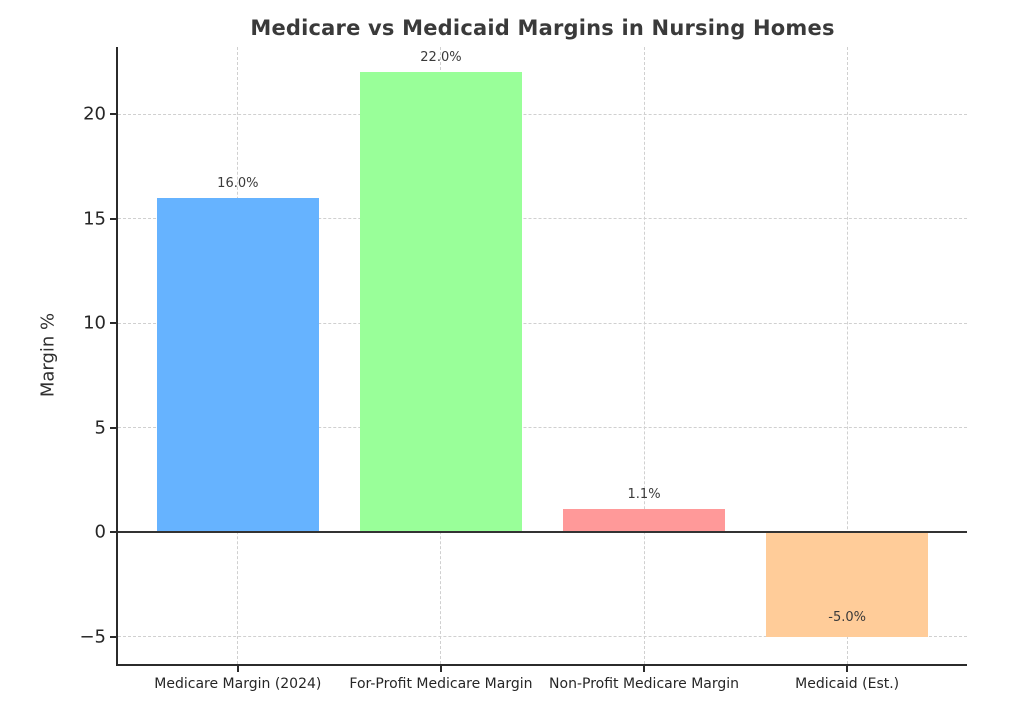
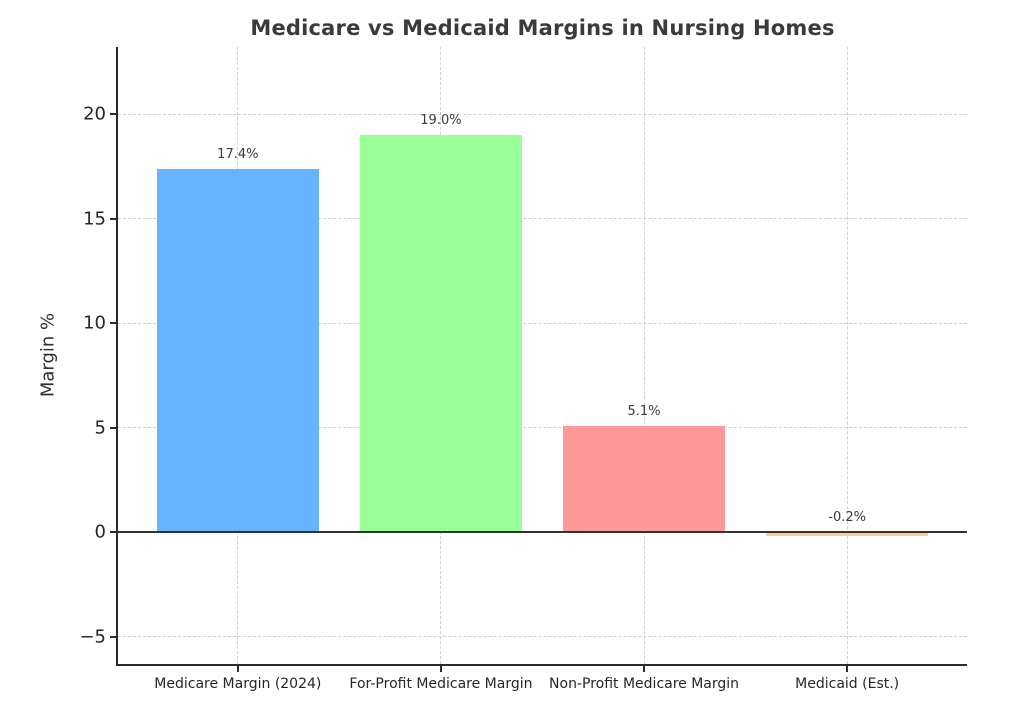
Medicare Margin (2024): 16.0% -> 17.4%
For-Profit Medicare Margin: 22.0% -> 19.0%
Non-Profit Medicare Margin: 1.1% -> 5.1%
Medicaid (Est.): -5.0% -> -0.2%
